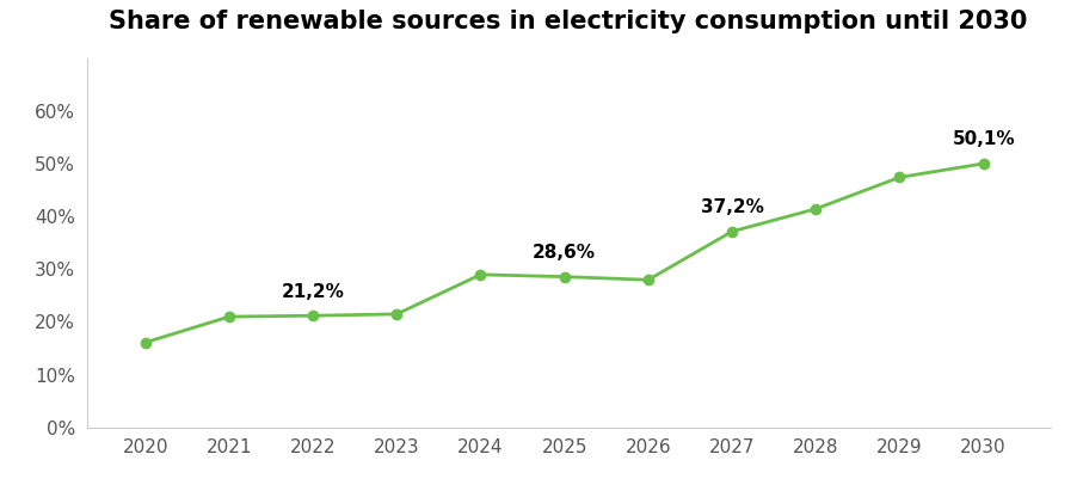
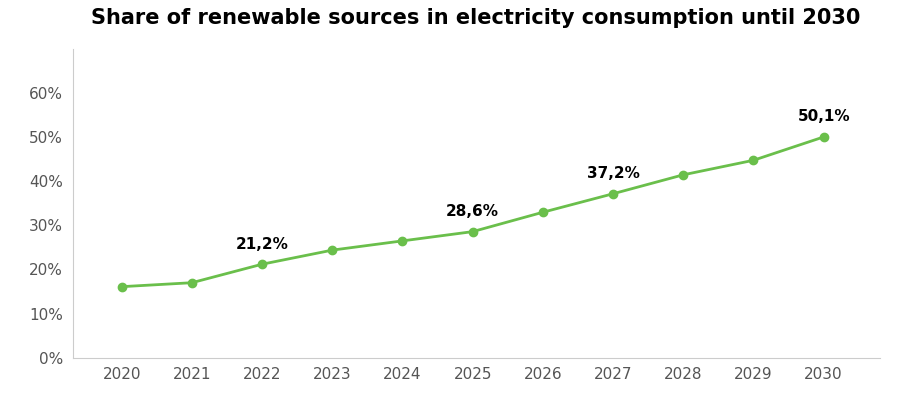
2021: 21.0% -> 17.0%
2023: 21.5% -> 24.4%
2024: 29.0% -> 26.5%
2026: 28.0% -> 33.0%
2029: 47.5% -> 44.8%
